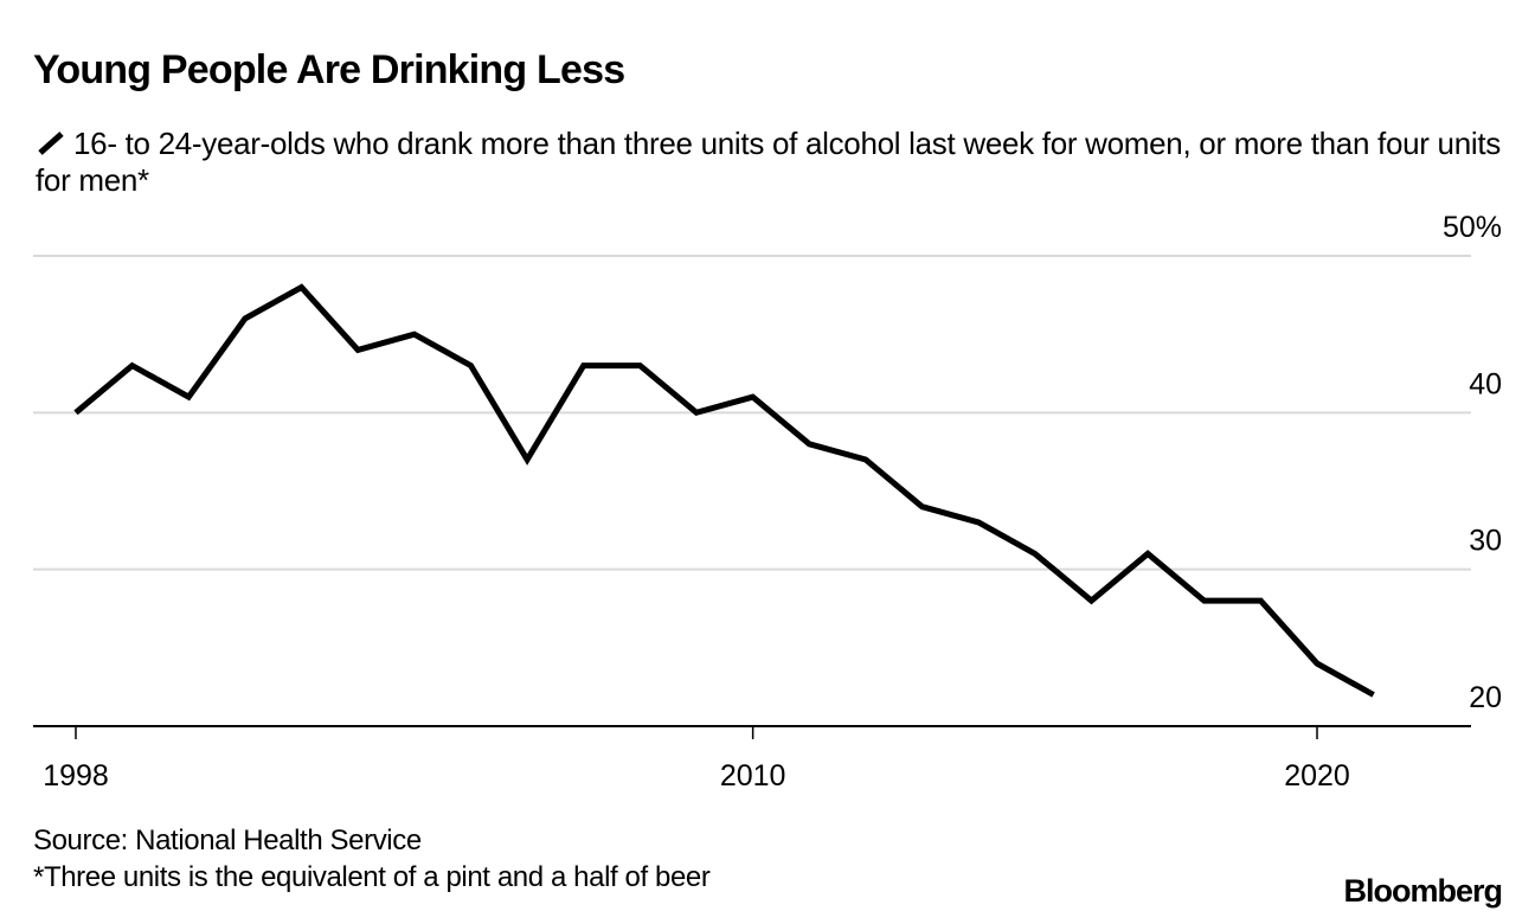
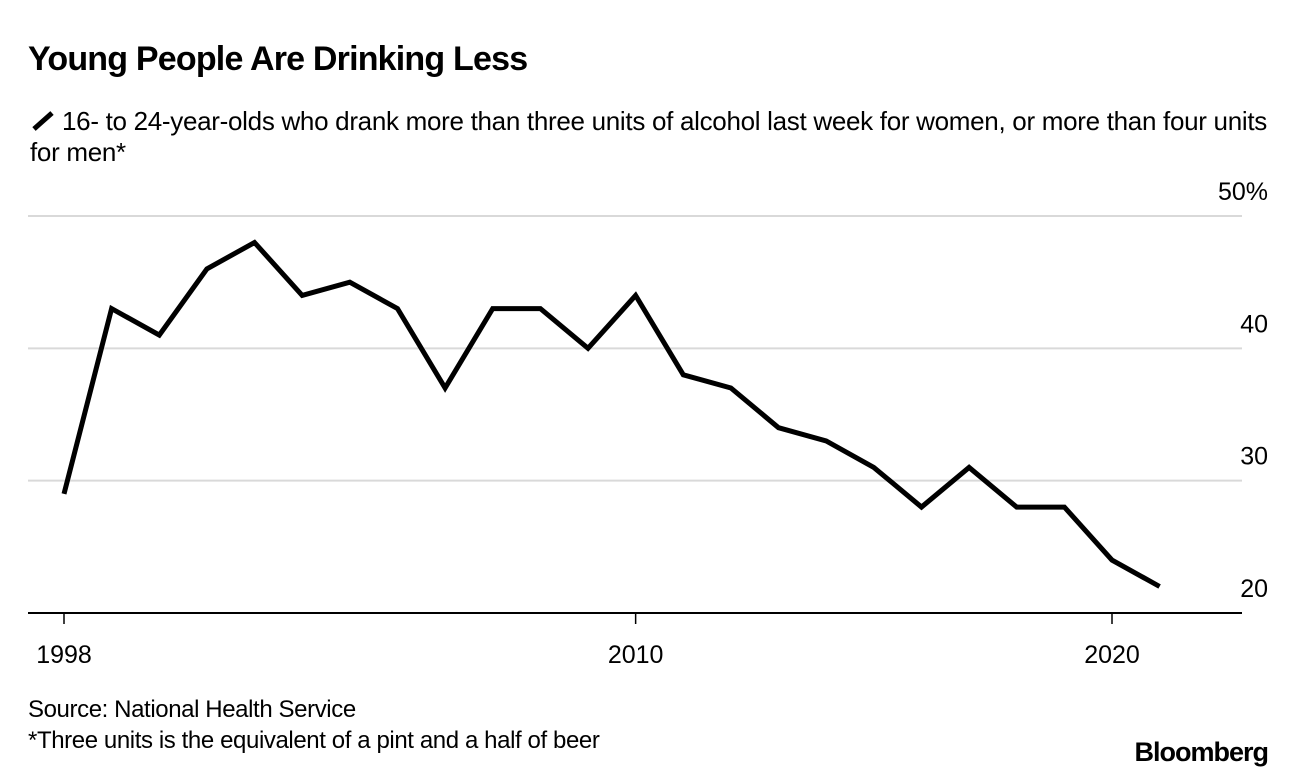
1998: 40% -> 29%
2010: 41% -> 44%
